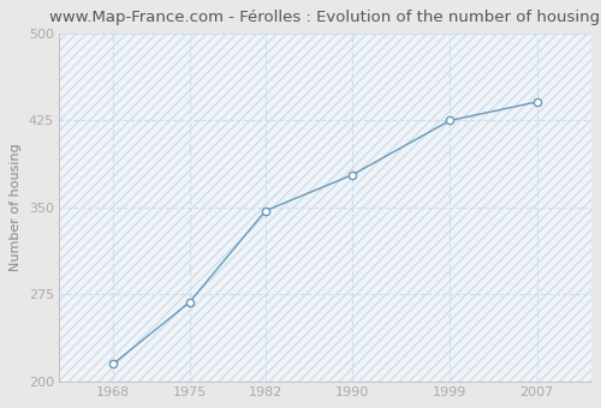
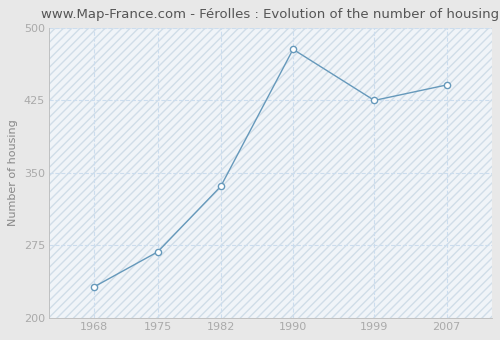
1968: 215 -> 232
1982: 347 -> 336
1990: 378 -> 478
